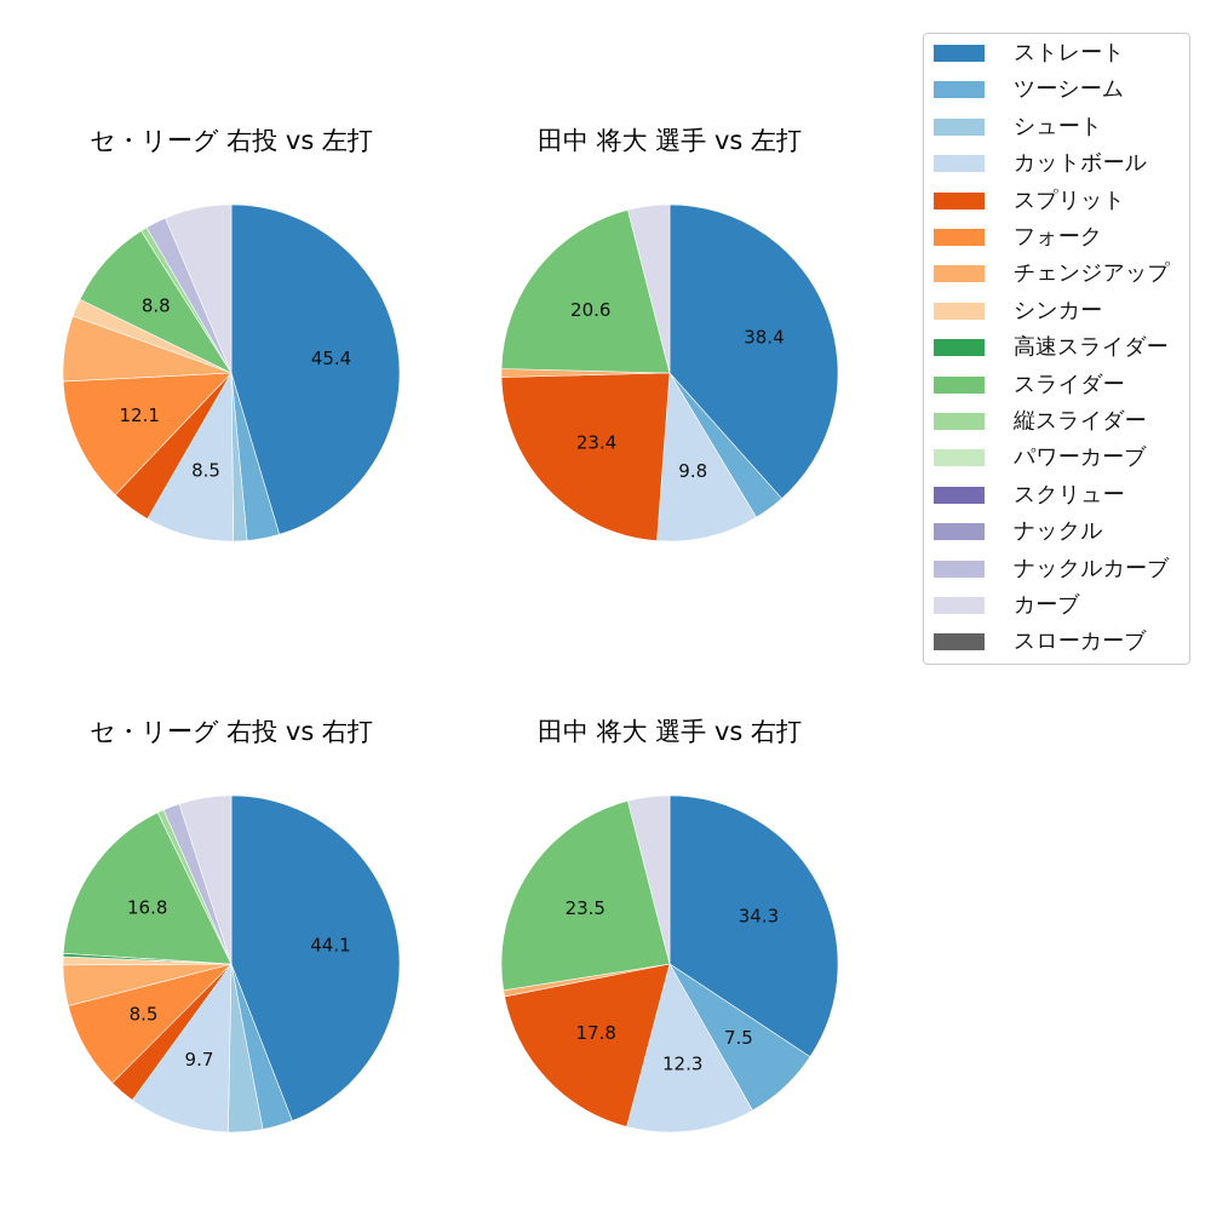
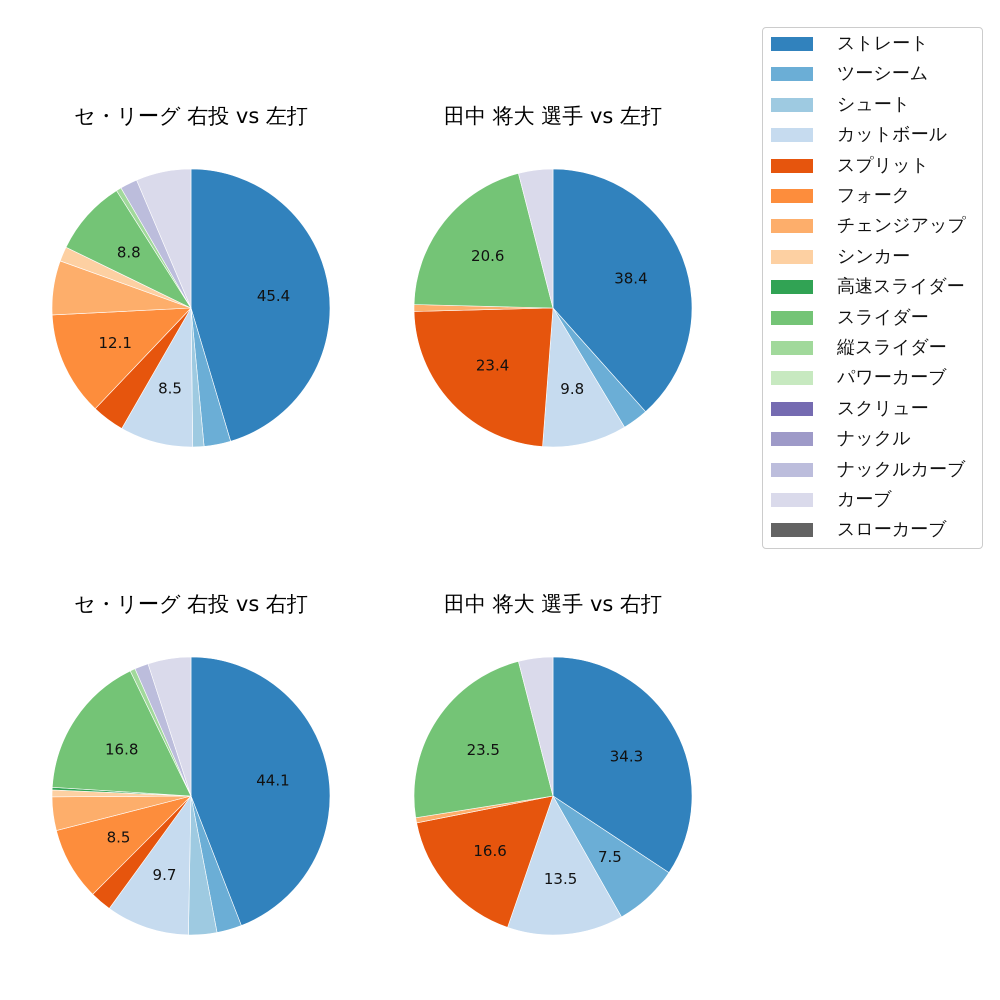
田中 将大 選手 vs 右打/カットボール: 12.3 -> 13.5
田中 将大 選手 vs 右打/スプリット: 17.8 -> 16.6
